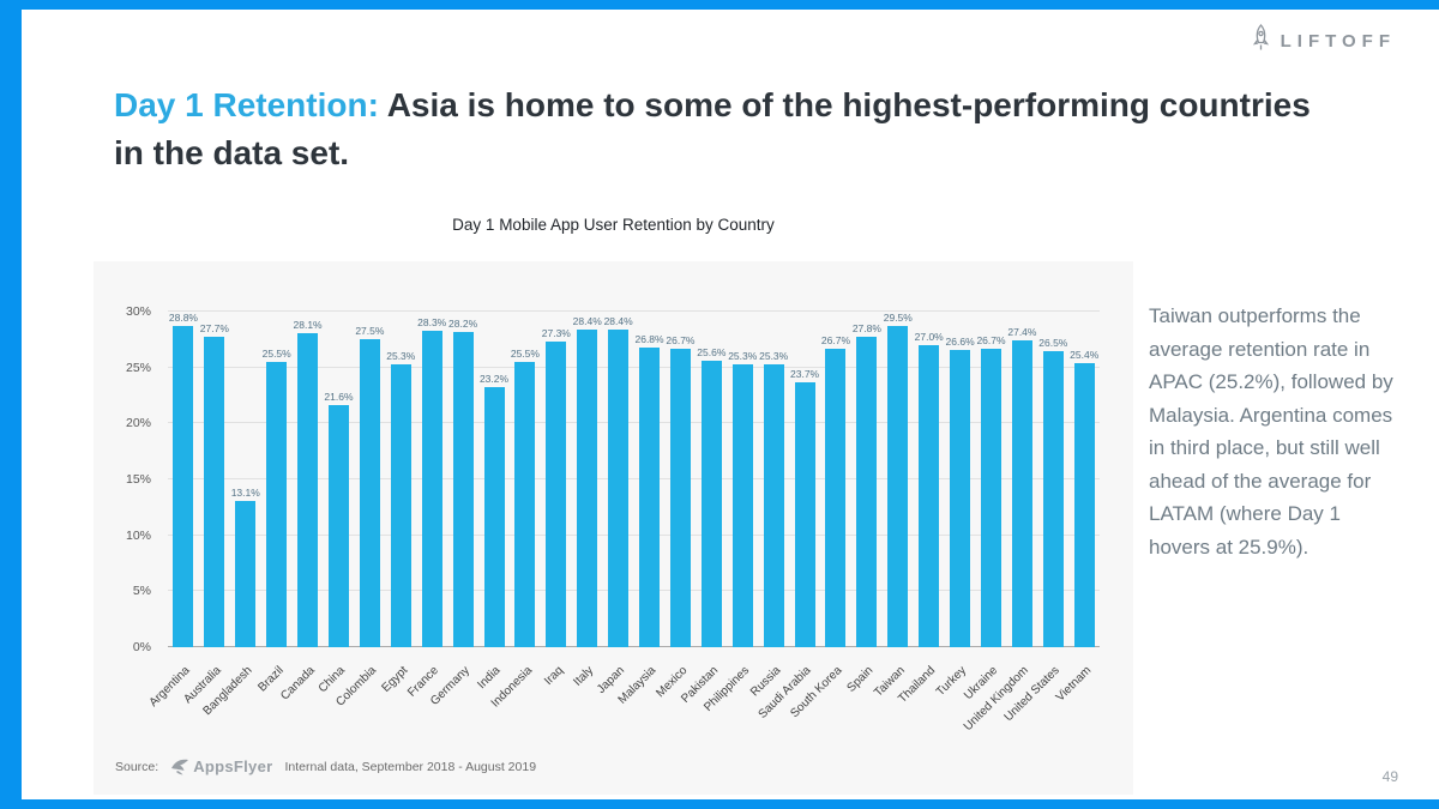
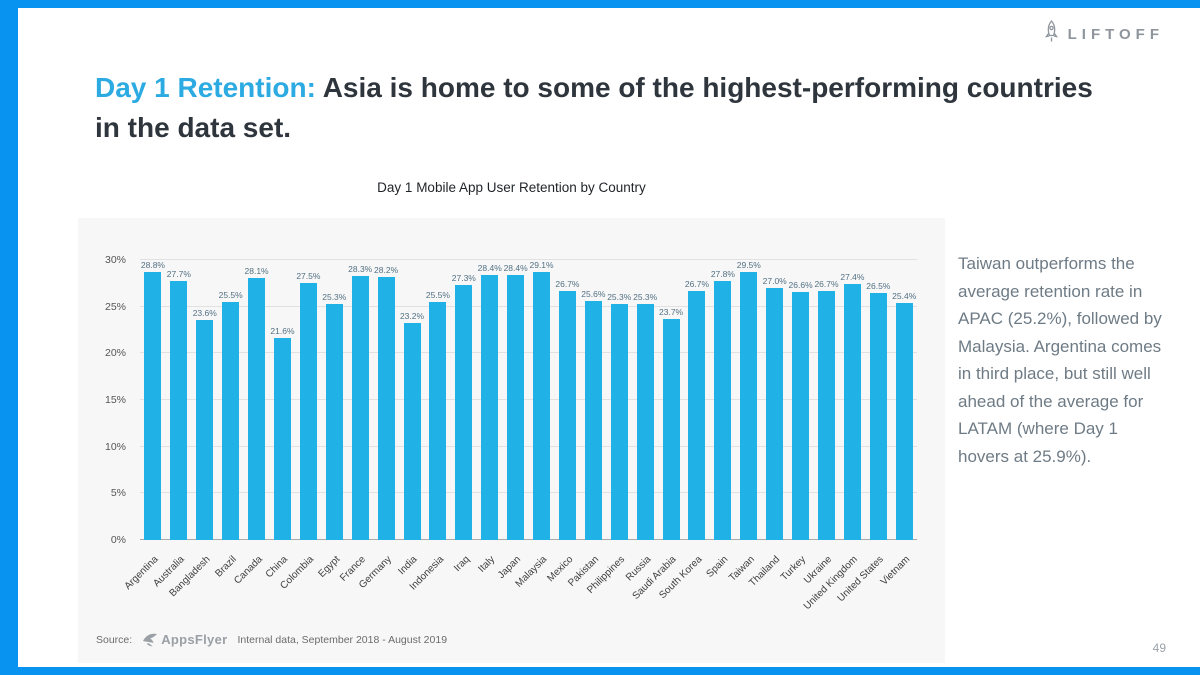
Bangladesh: 13.1% -> 23.6%
Malaysia: 26.8% -> 29.1%
